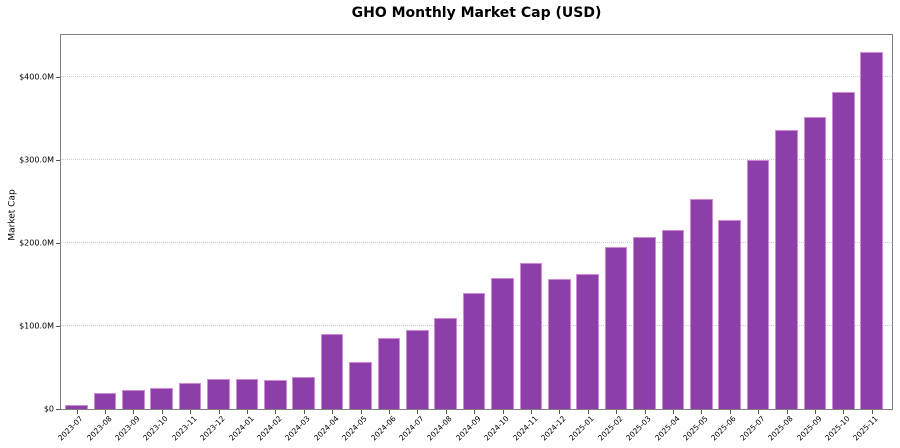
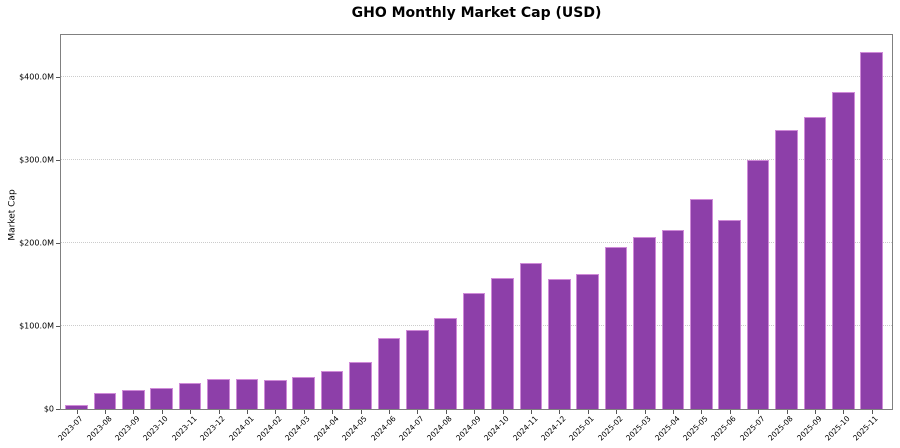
2024-04: $90M -> $50M
